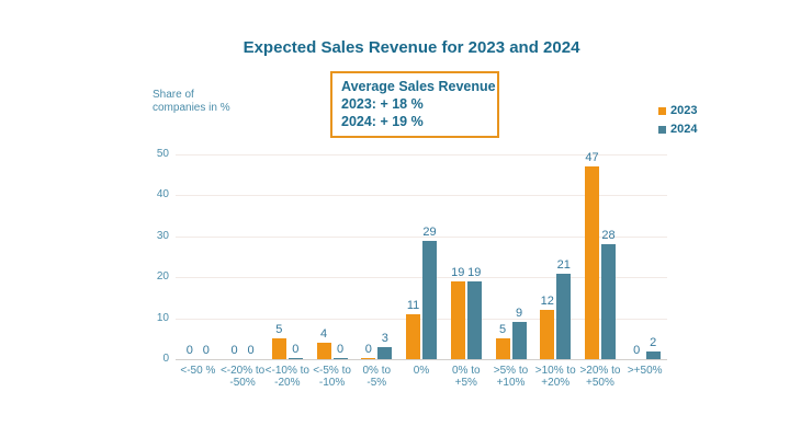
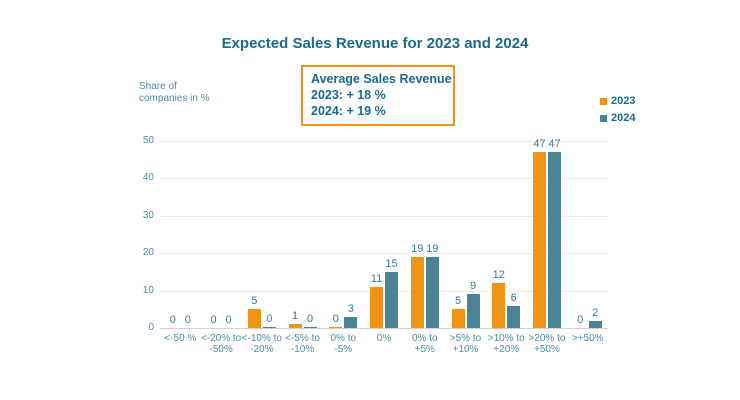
2023/<-5% to -10%: 4 -> 1
2024/0%: 29 -> 15
2024/>10% to +20%: 21 -> 6
2024/>20% to +50%: 28 -> 47
